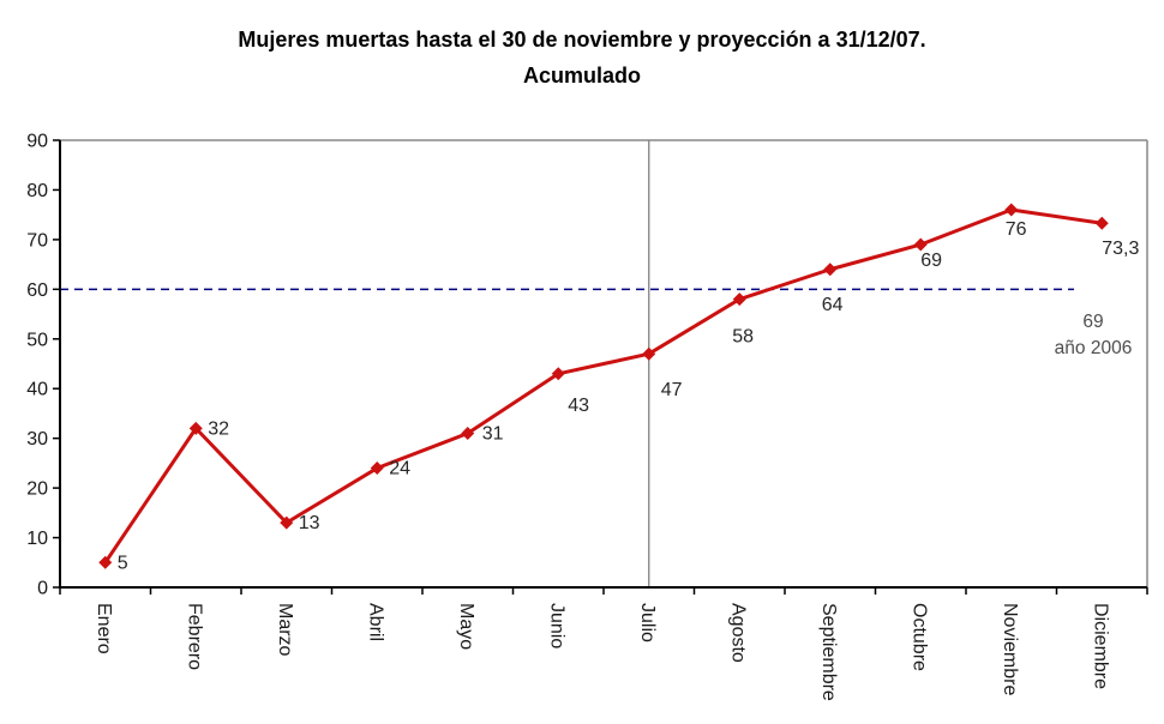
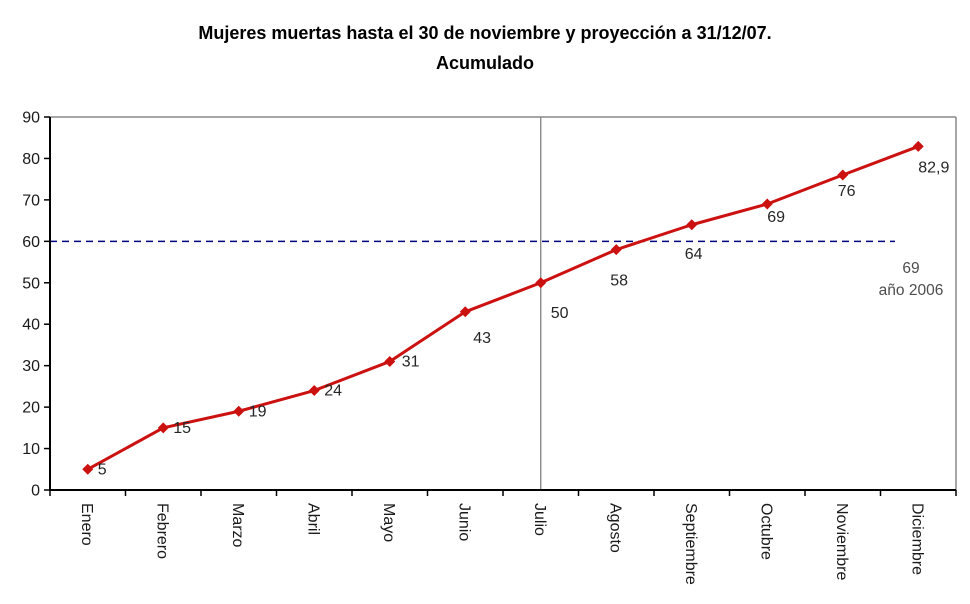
Febrero: 32 -> 15
Marzo: 13 -> 19
Julio: 47 -> 50
Diciembre: 73,3 -> 82,9
